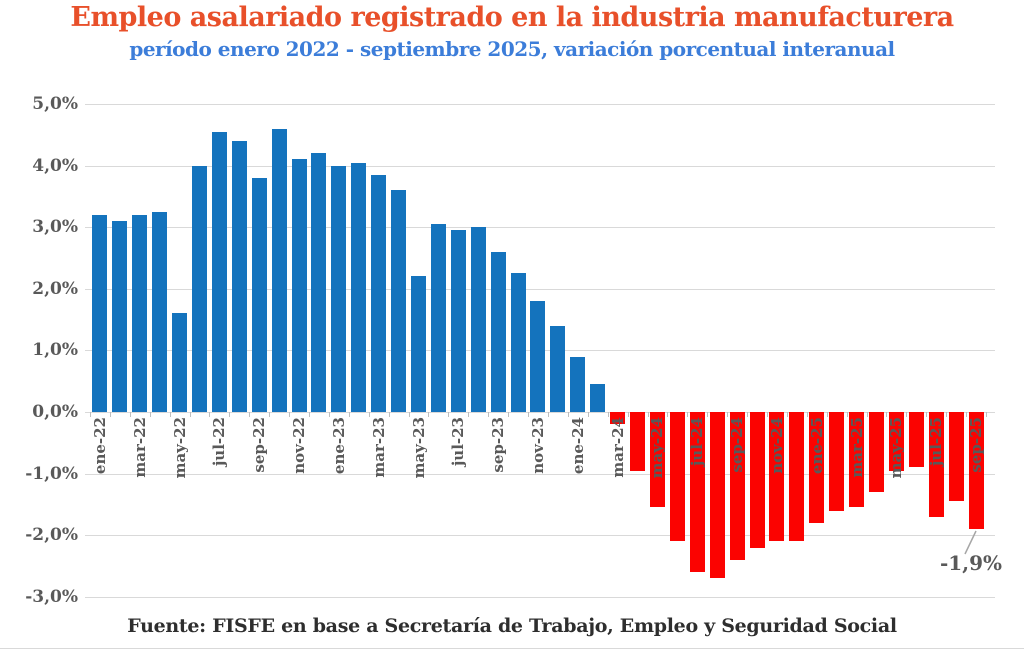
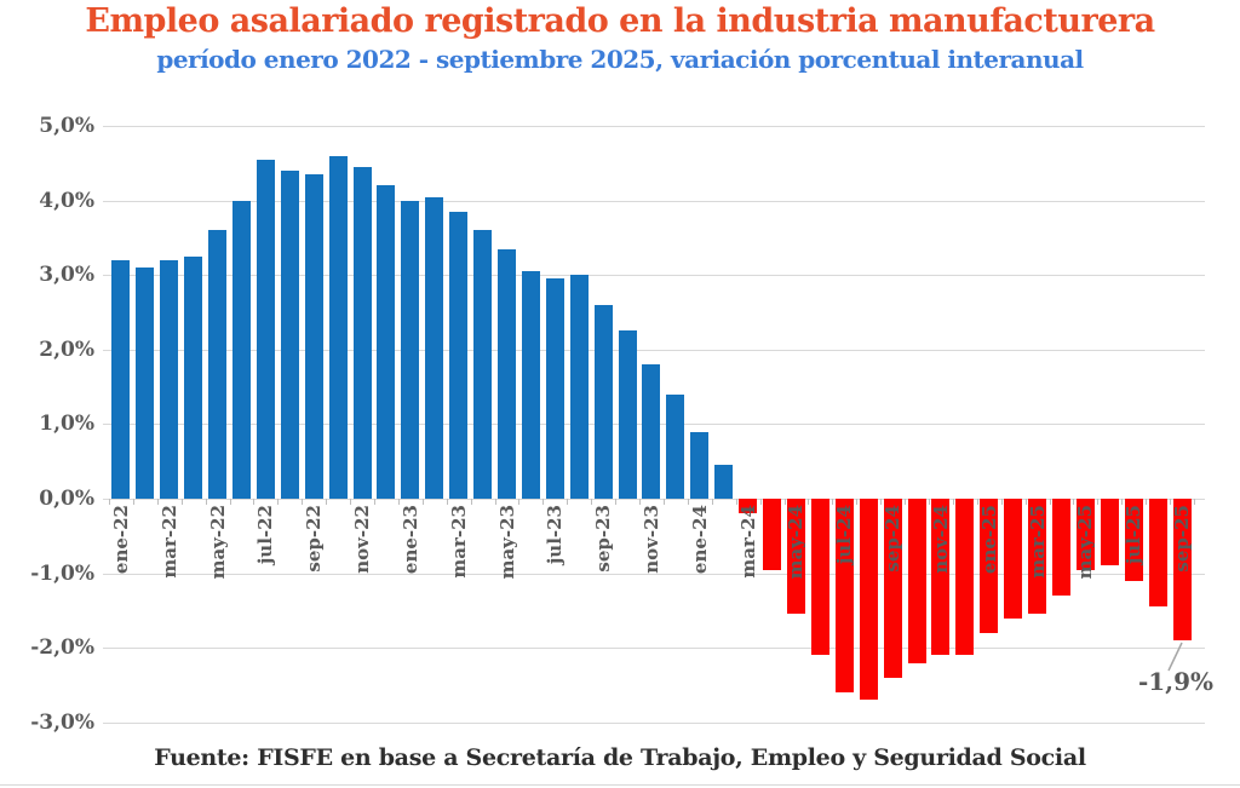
may-22: 1,6% -> 3,6%
sep-22: 3,8% -> 4,3%
nov-22: 4,1% -> 4,5%
may-23: 2,2% -> 3,4%
jul-25: -1,7% -> -1,1%
